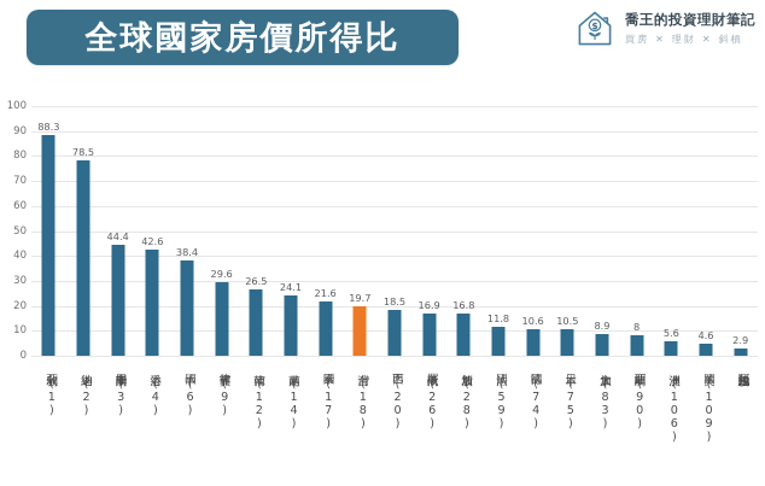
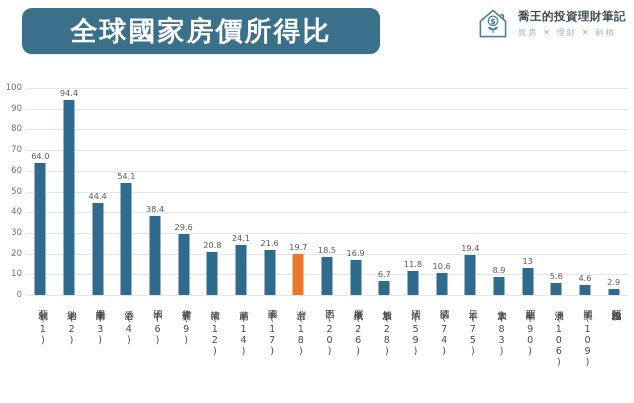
敘利亞 (1): 88.3 -> 64.0
迦納 (2): 78.5 -> 94.4
香港 (4): 42.6 -> 54.1
南韓 (12): 26.5 -> 20.8
新加坡 (28): 16.8 -> 6.7
日本 (75): 10.5 -> 19.4
紐西蘭 (90): 8 -> 13
